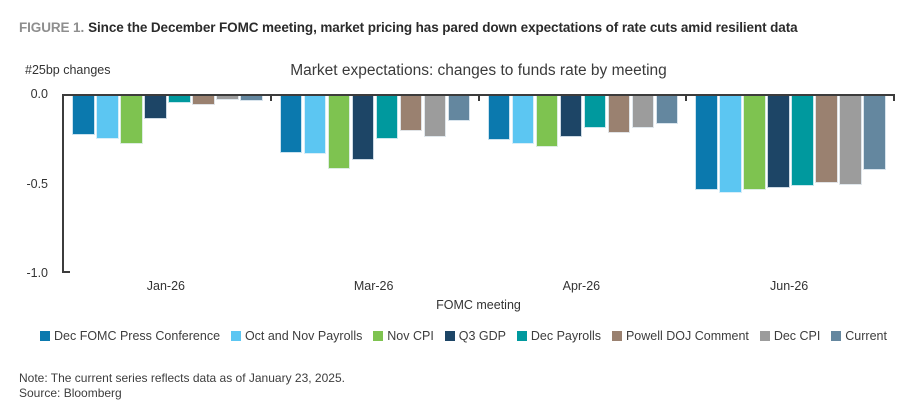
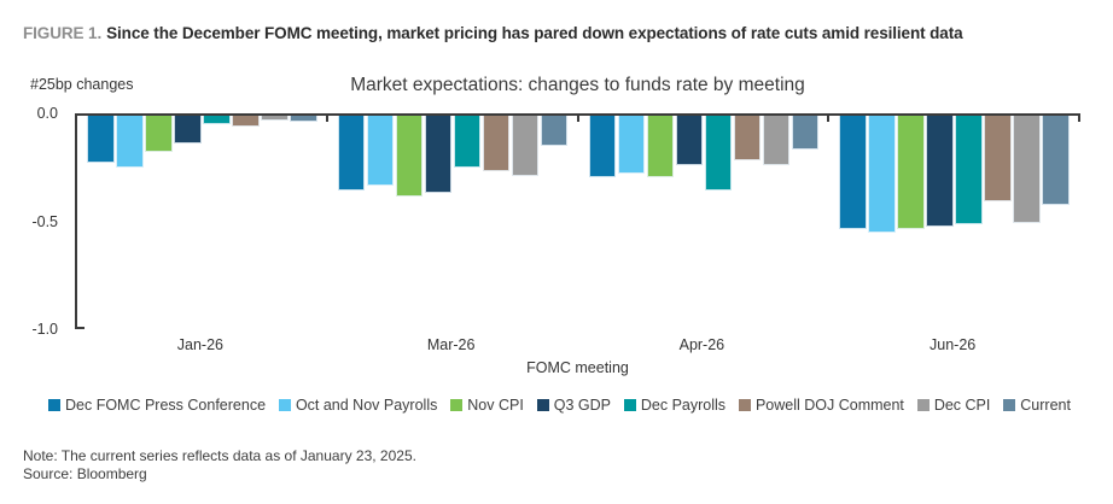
Nov CPI/Jan-26: -0.27 -> -0.17
Dec FOMC Press Conference/Mar-26: -0.32 -> -0.35
Nov CPI/Mar-26: -0.41 -> -0.38
Powell DOJ Comment/Mar-26: -0.20 -> -0.26
Dec CPI/Mar-26: -0.23 -> -0.28
Dec FOMC Press Conference/Apr-26: -0.25 -> -0.29
Dec Payrolls/Apr-26: -0.18 -> -0.35
Dec CPI/Apr-26: -0.18 -> -0.23
Powell DOJ Comment/Jun-26: -0.49 -> -0.40
